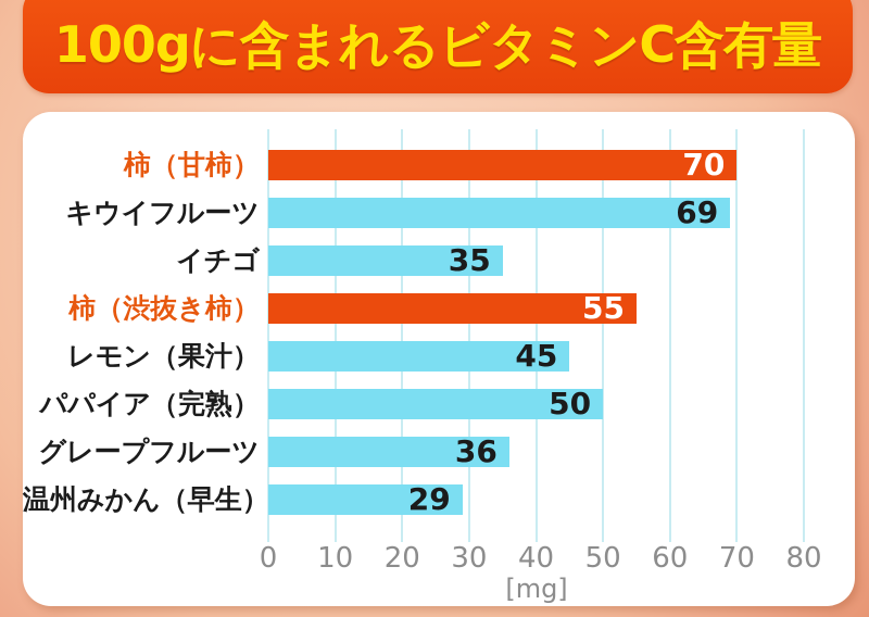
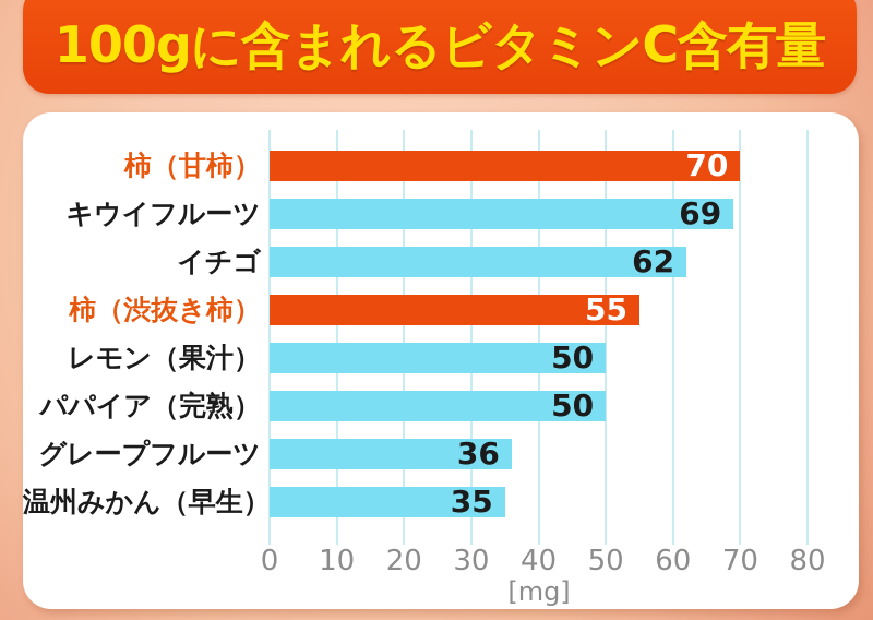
イチゴ: 35 -> 62
レモン（果汁）: 45 -> 50
温州みかん（早生）: 29 -> 35
